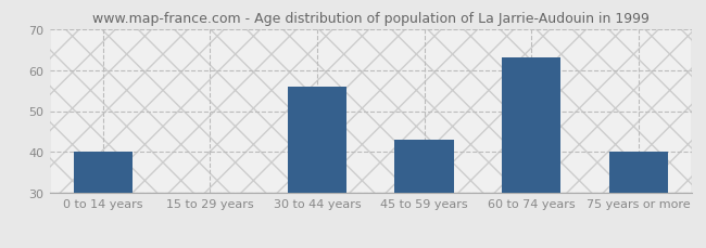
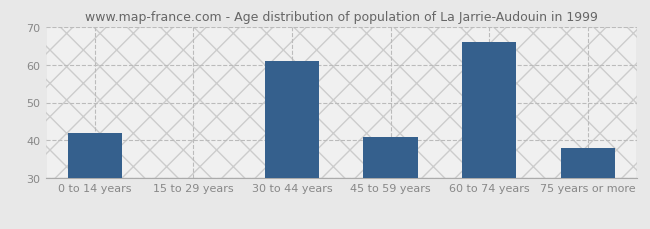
0 to 14 years: 40 -> 42
30 to 44 years: 56 -> 61
45 to 59 years: 43 -> 41
60 to 74 years: 63 -> 66
75 years or more: 40 -> 38
